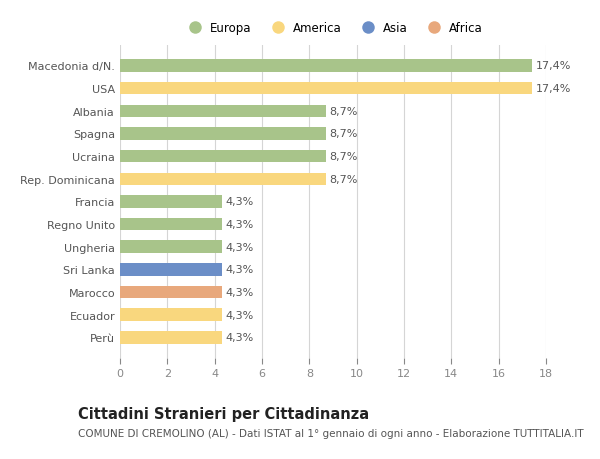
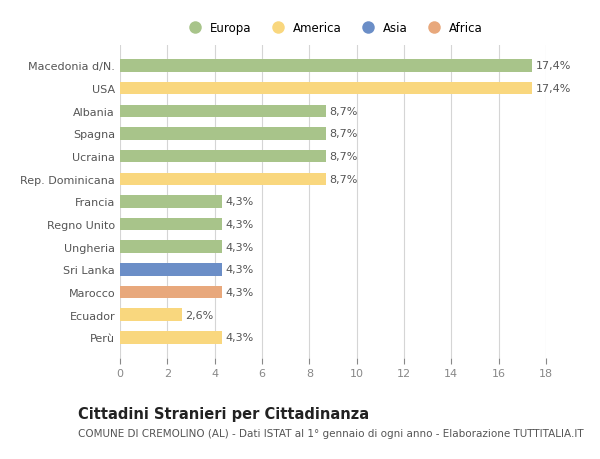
Ecuador: 4,3% -> 2,6%
